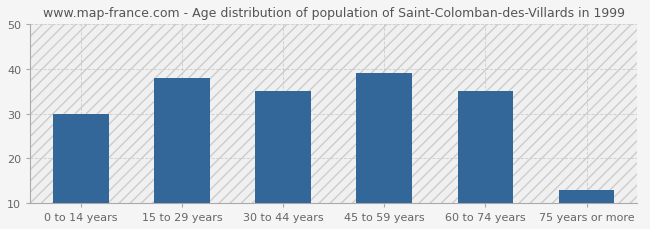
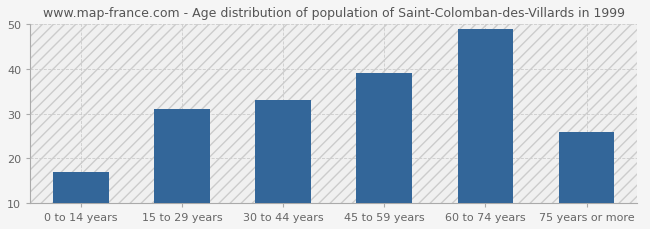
0 to 14 years: 30 -> 17
15 to 29 years: 38 -> 31
30 to 44 years: 35 -> 33
60 to 74 years: 35 -> 49
75 years or more: 13 -> 26
